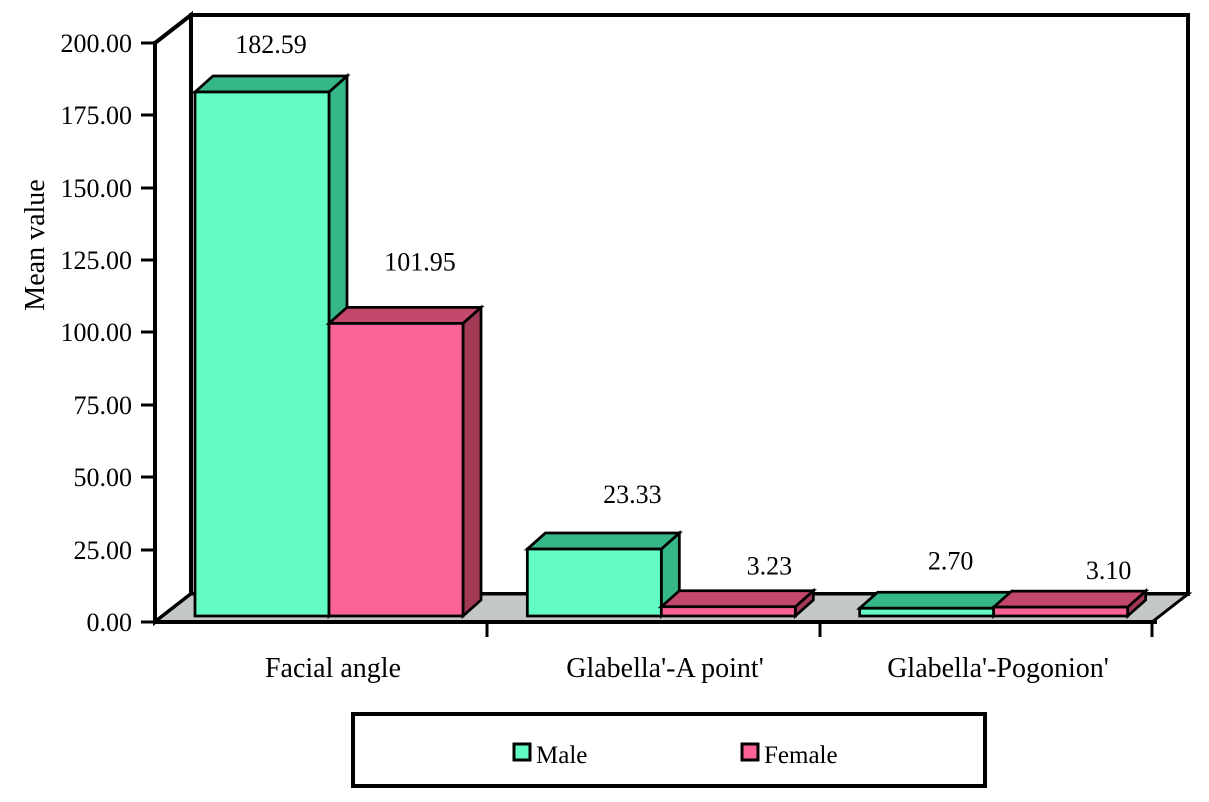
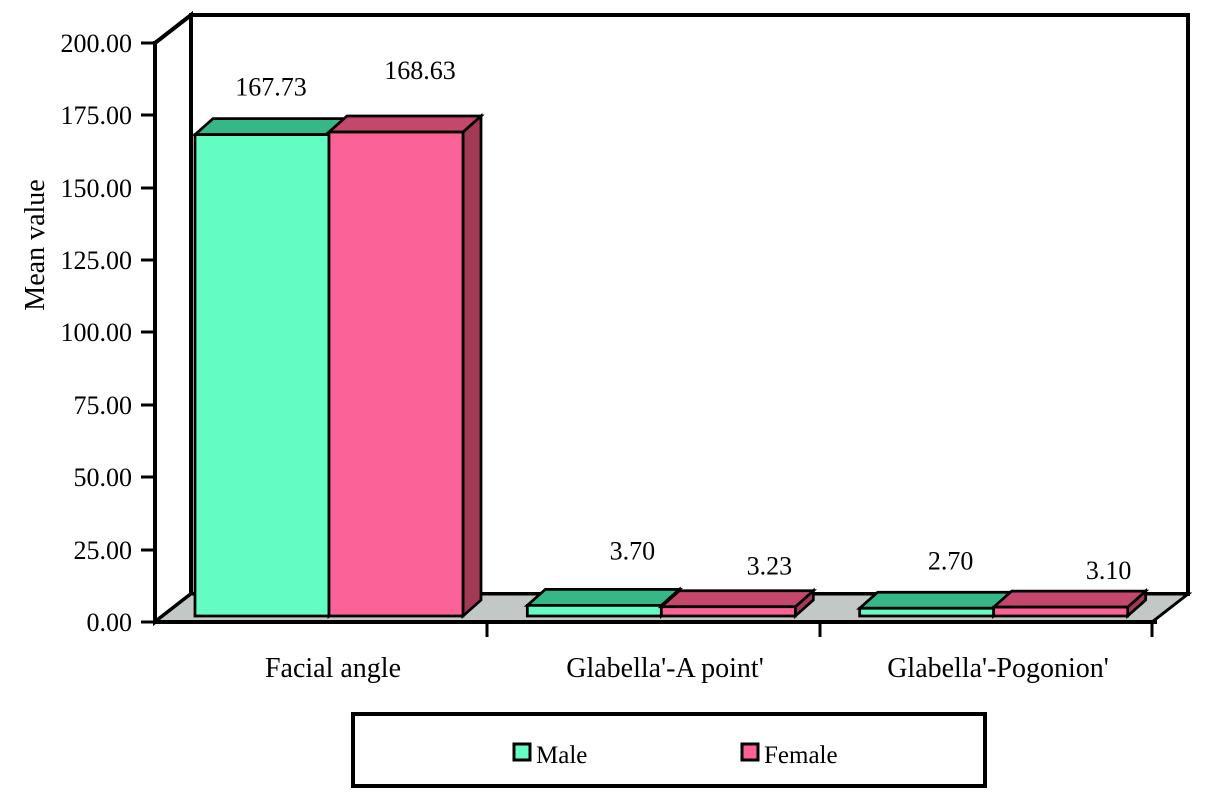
Male/Facial angle: 182.59 -> 167.73
Female/Facial angle: 101.95 -> 168.63
Male/Glabella'-A point': 23.33 -> 3.70
